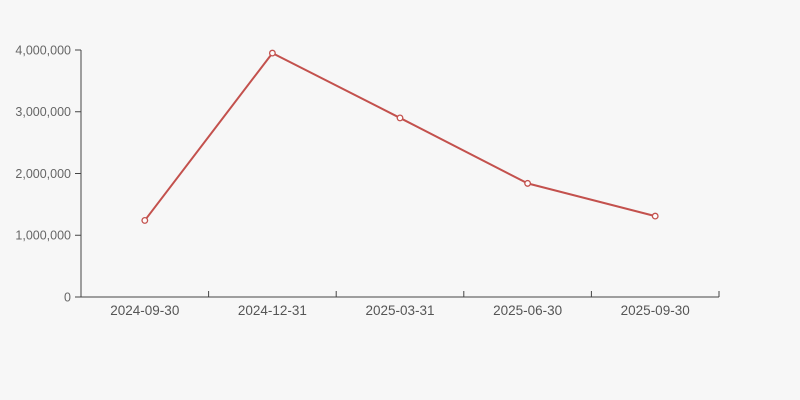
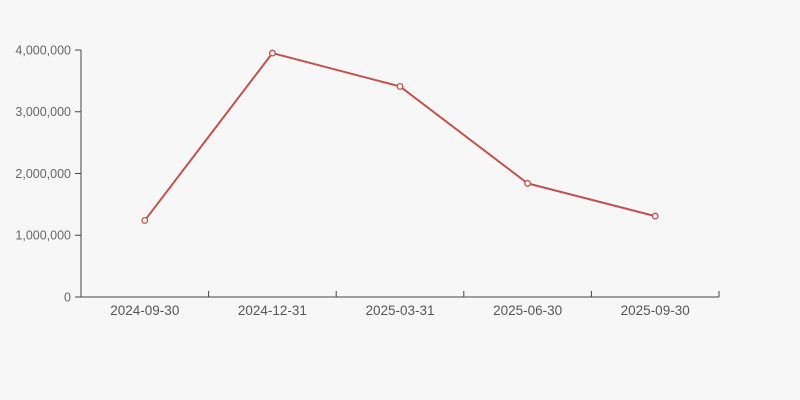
2025-03-31: 2900000 -> 3400000
